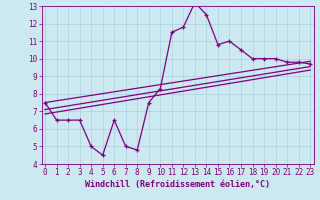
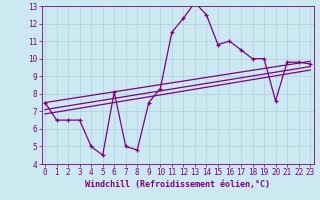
6: 6.5 -> 8.1
12: 11.8 -> 12.3
20: 10.0 -> 7.6
